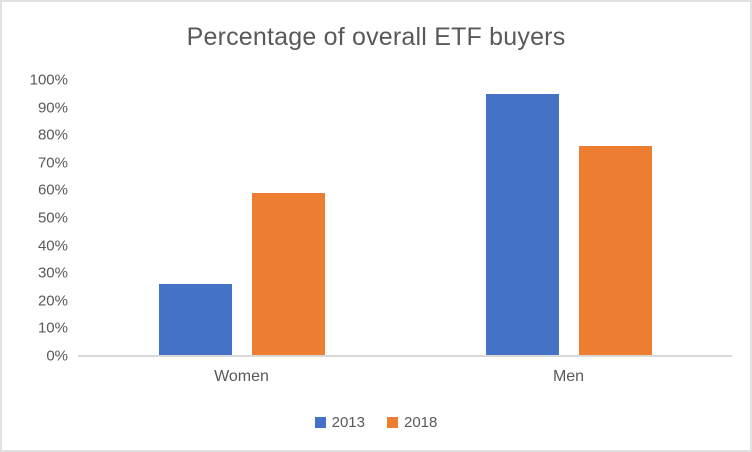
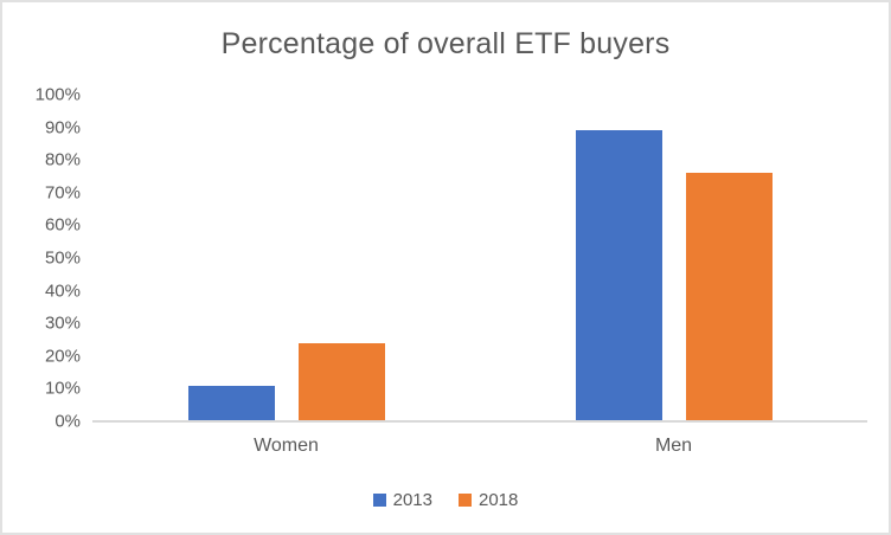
2013/Women: 26% -> 11%
2018/Women: 59% -> 24%
2013/Men: 95% -> 89%
